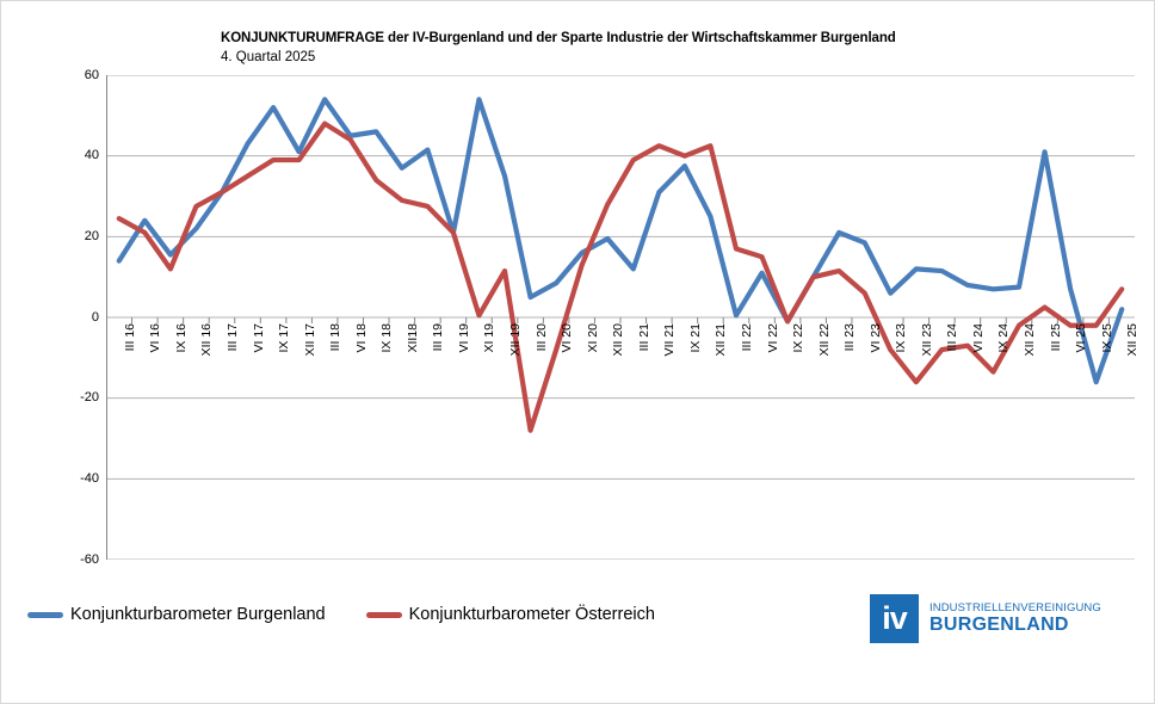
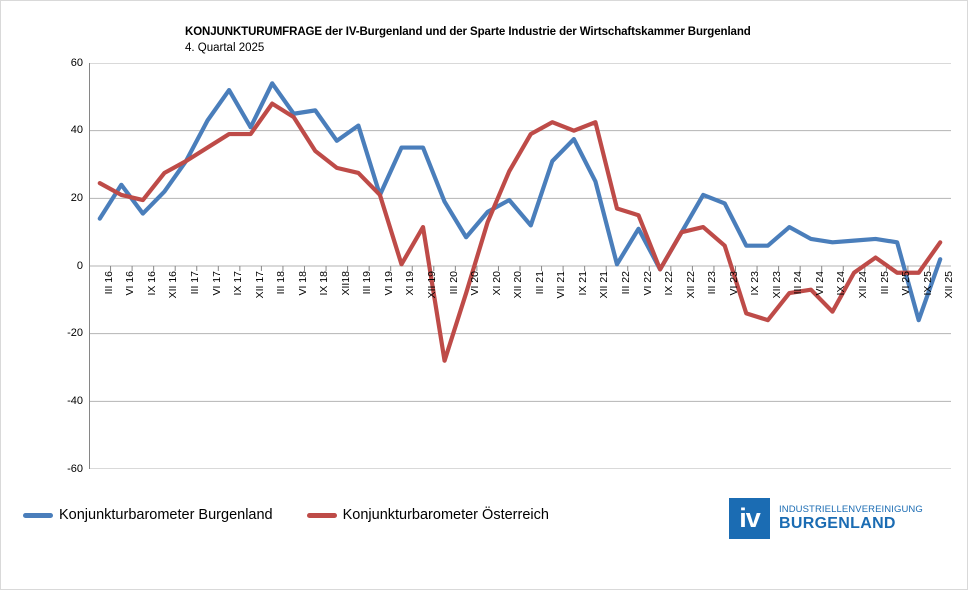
Konjunkturbarometer Österreich/IX 16: 12 -> 20
Konjunkturbarometer Burgenland/XI 19: 54 -> 35
Konjunkturbarometer Burgenland/III 20: 5 -> 19
Konjunkturbarometer Österreich/IX 23: -8 -> -14
Konjunkturbarometer Burgenland/XII 23: 12 -> 6
Konjunkturbarometer Burgenland/III 25: 41 -> 8
